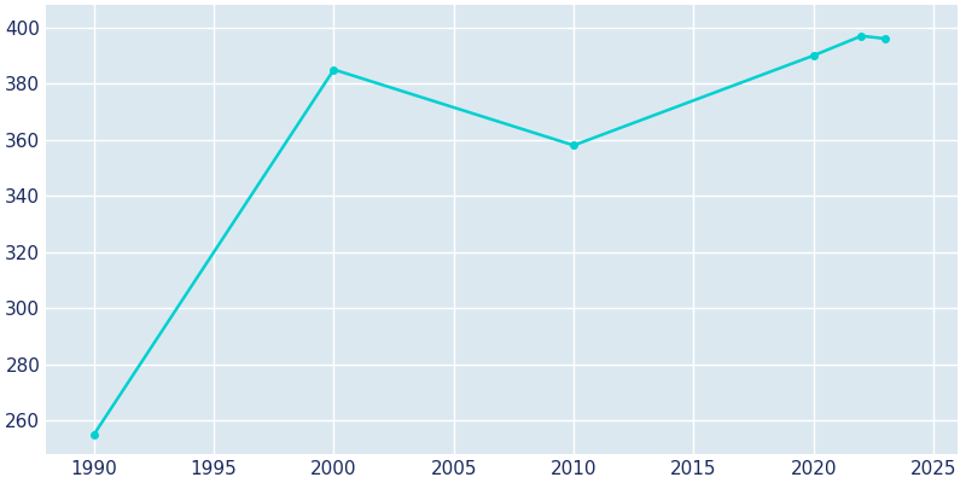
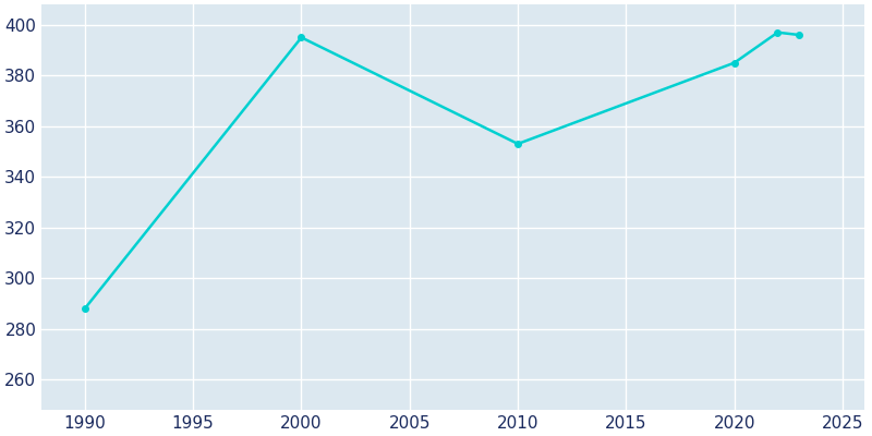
1990: 255 -> 288
2000: 385 -> 395
2010: 358 -> 353
2020: 390 -> 385
